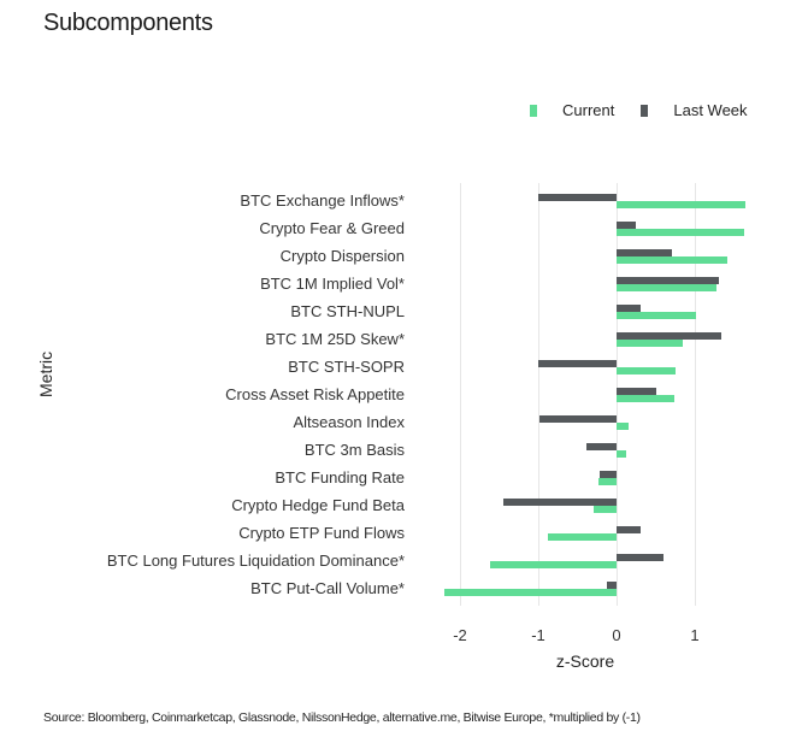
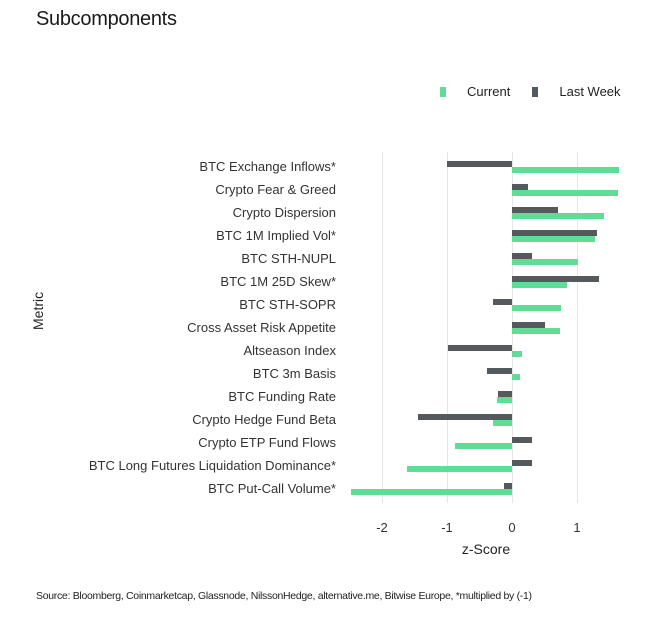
Last Week/BTC STH-SOPR: -1.0 -> -0.3
Last Week/BTC Long Futures Liquidation Dominance*: 0.6 -> 0.3
Current/BTC Put-Call Volume*: -2.2 -> -2.5
